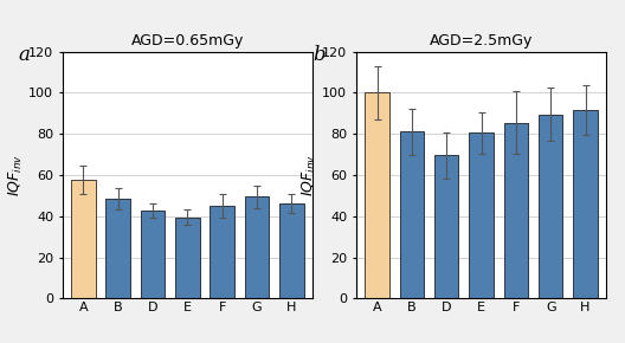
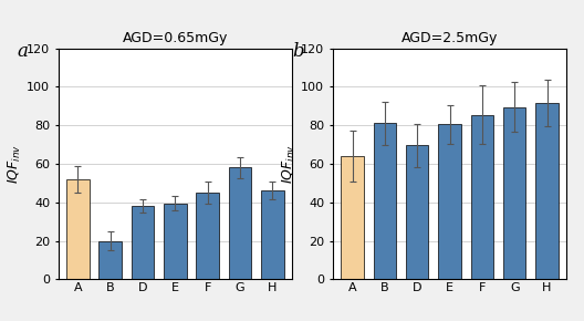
AGD=0.65mGy/A: 58 -> 52
AGD=0.65mGy/B: 48 -> 20
AGD=0.65mGy/D: 42 -> 38
AGD=0.65mGy/G: 50 -> 58
AGD=2.5mGy/A: 100 -> 64
